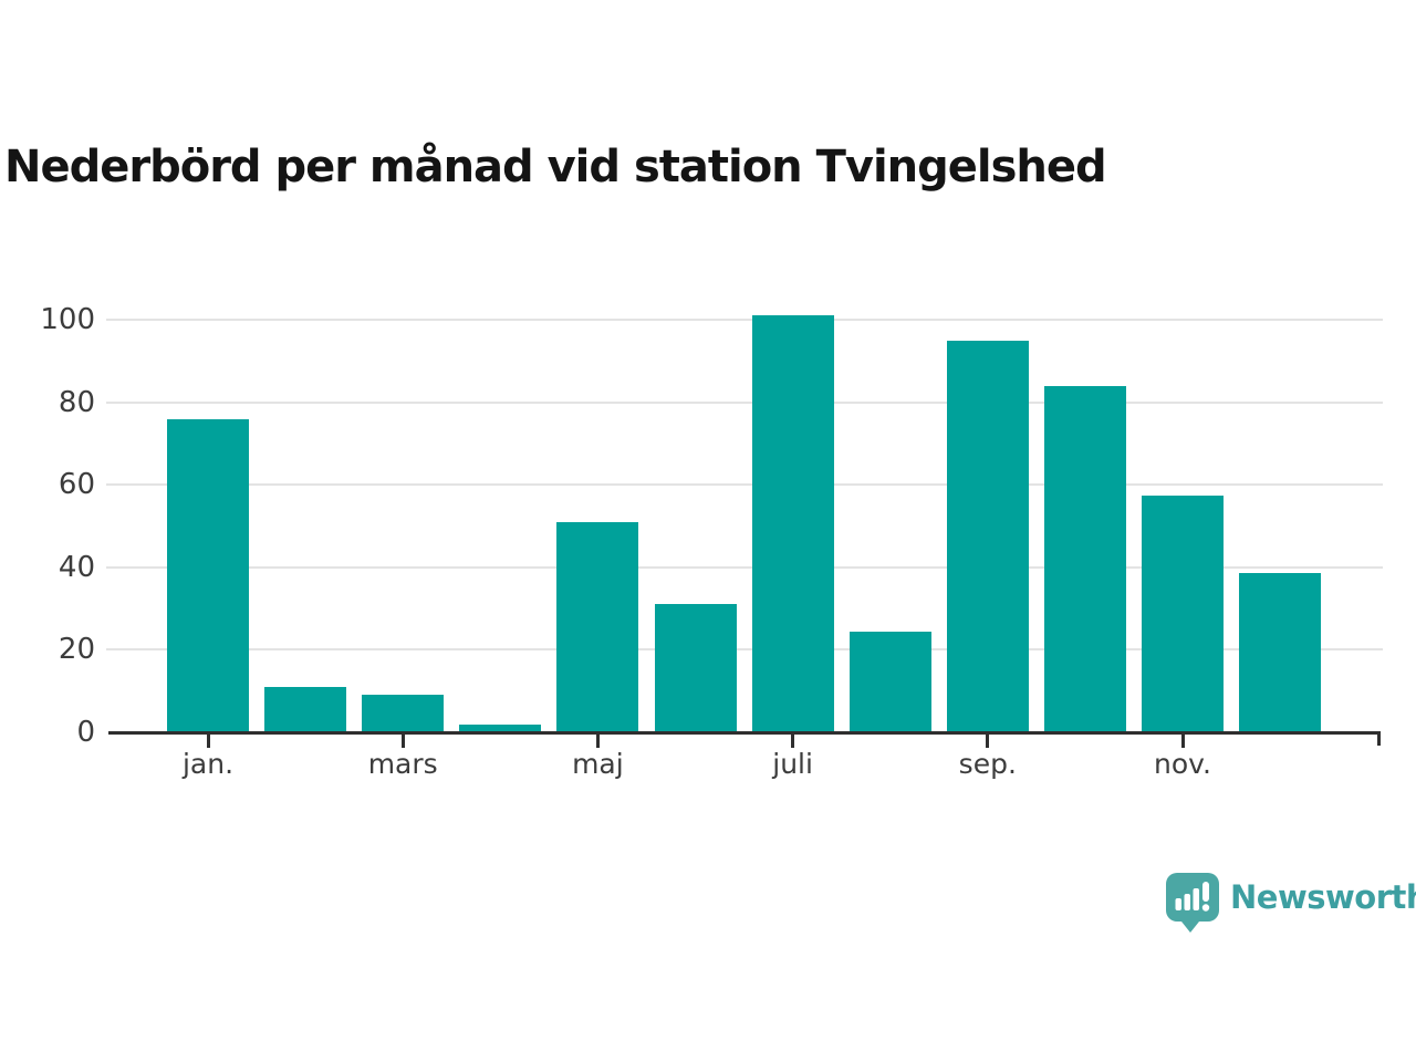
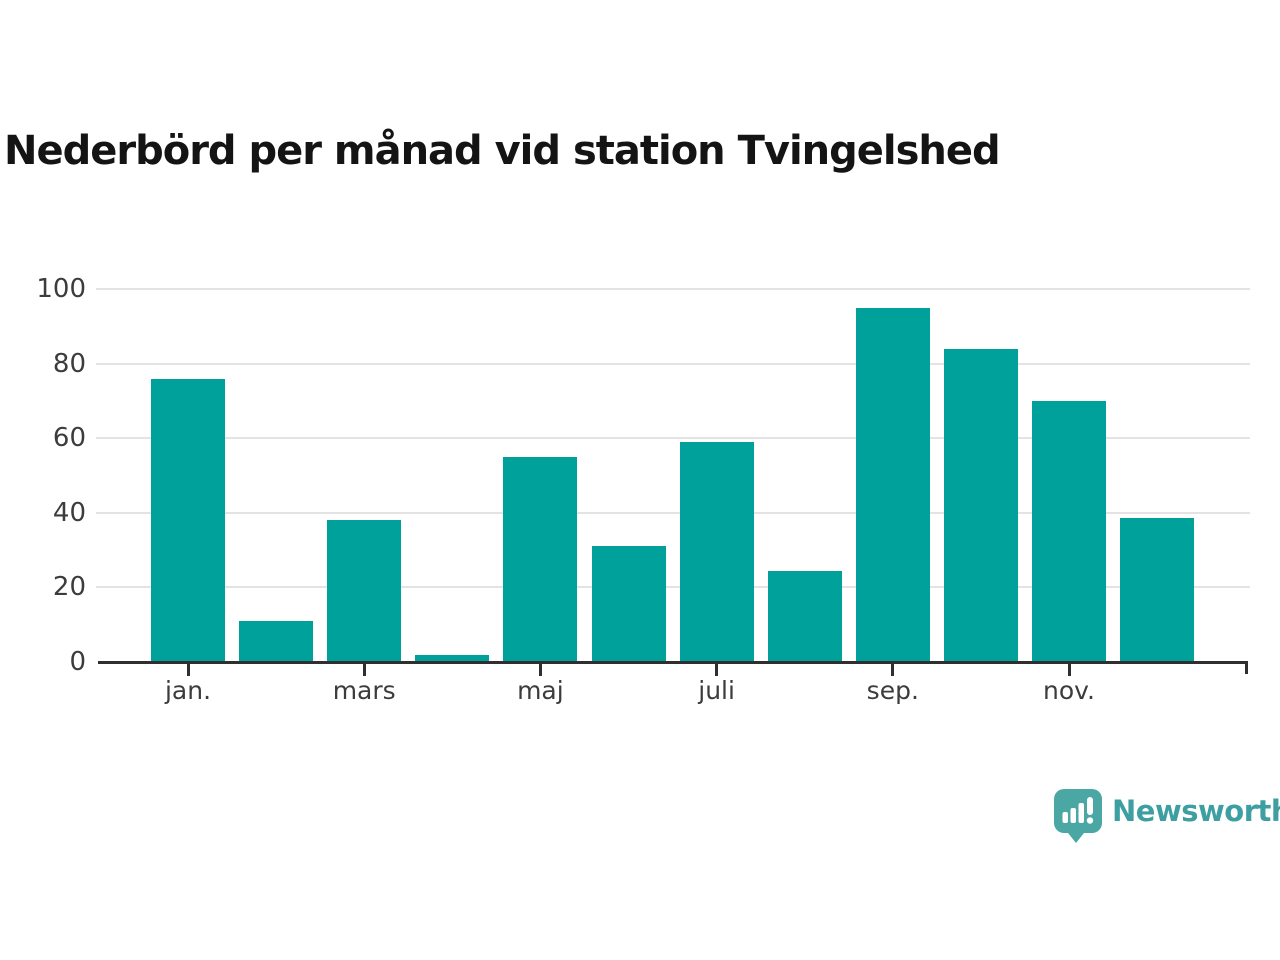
mars: 9 -> 38
maj: 51 -> 55
juli: 101 -> 59
nov.: 58 -> 70
